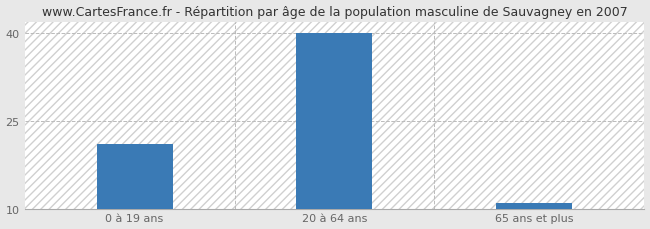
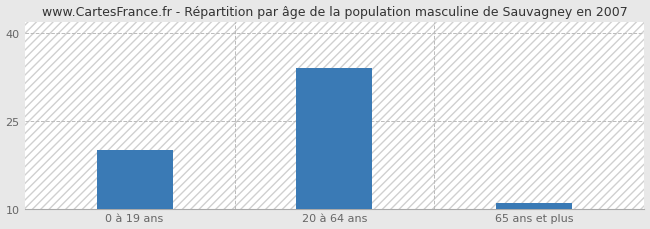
0 à 19 ans: 21 -> 20
20 à 64 ans: 40 -> 34
